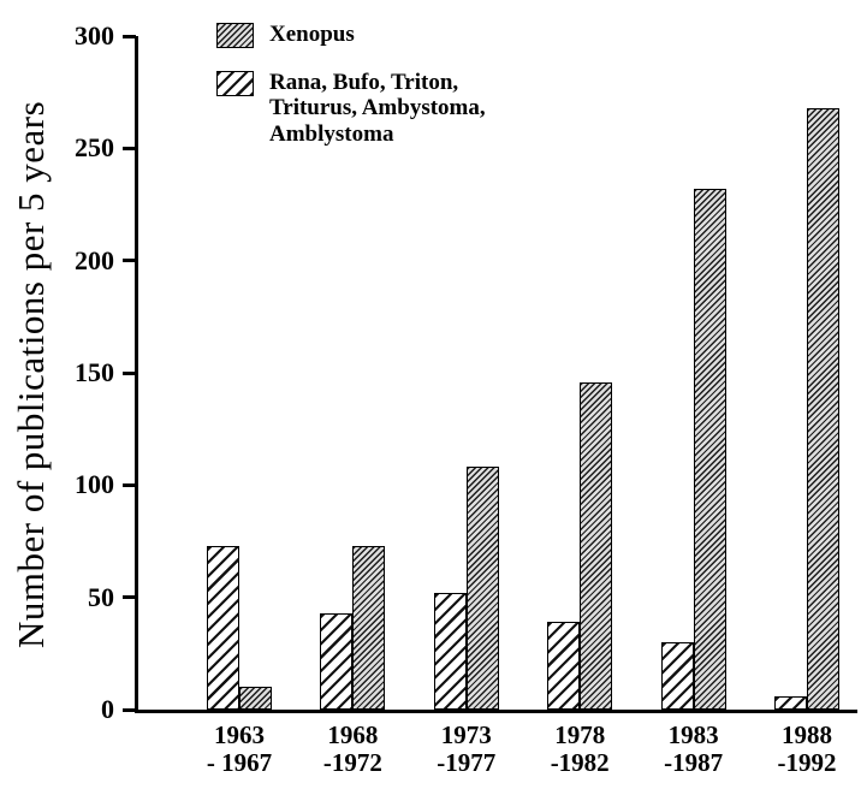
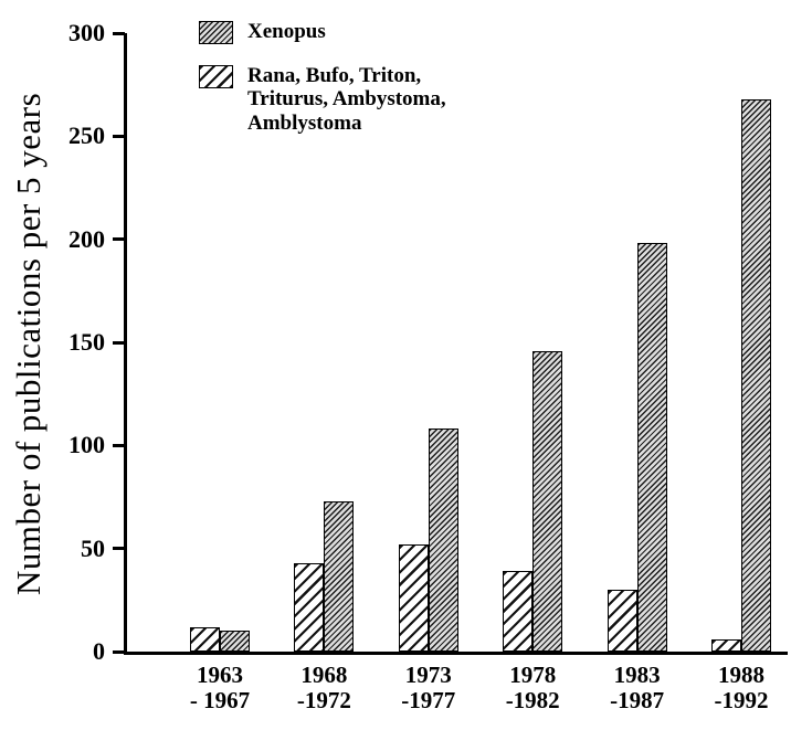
Rana, Bufo, Triton, Triturus, Ambystoma, Amblystoma/1963 - 1967: 73 -> 12
Xenopus/1983 -1987: 232 -> 198
